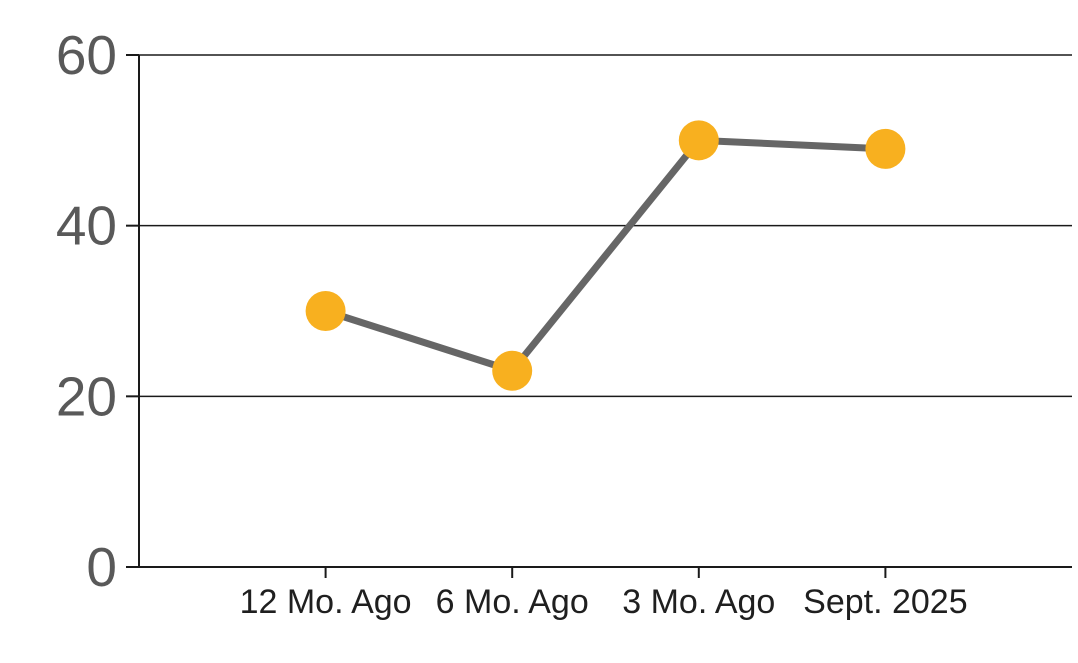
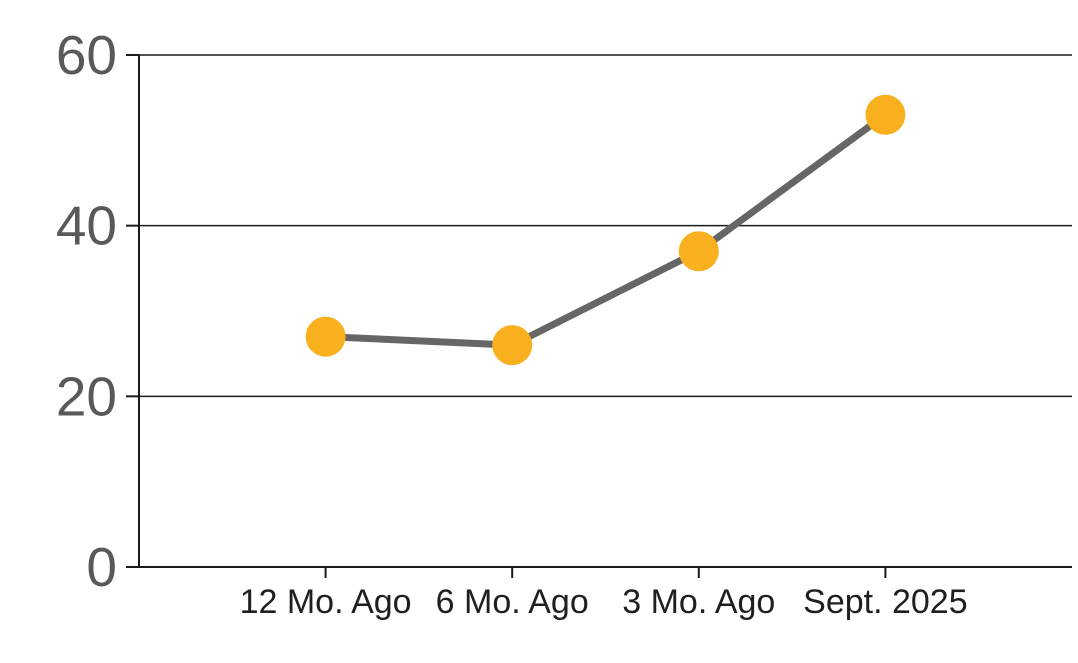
12 Mo. Ago: 30 -> 27
6 Mo. Ago: 23 -> 26
3 Mo. Ago: 50 -> 37
Sept. 2025: 49 -> 53
